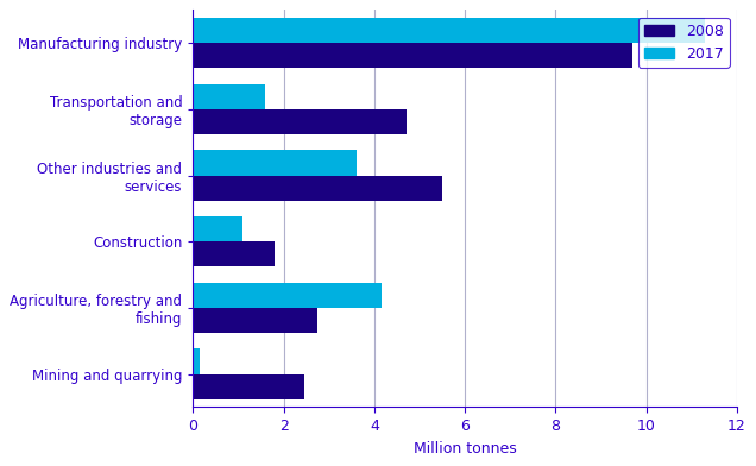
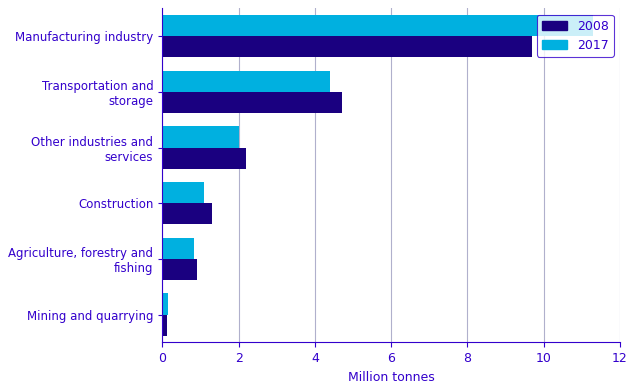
2017/Transportation and storage: 1.60 -> 4.40
2017/Other industries and services: 3.60 -> 2.00
2008/Other industries and services: 5.50 -> 2.20
2008/Construction: 1.80 -> 1.30
2017/Agriculture, forestry and fishing: 4.15 -> 0.82
2008/Agriculture, forestry and fishing: 2.75 -> 0.90
2008/Mining and quarrying: 2.45 -> 0.12
